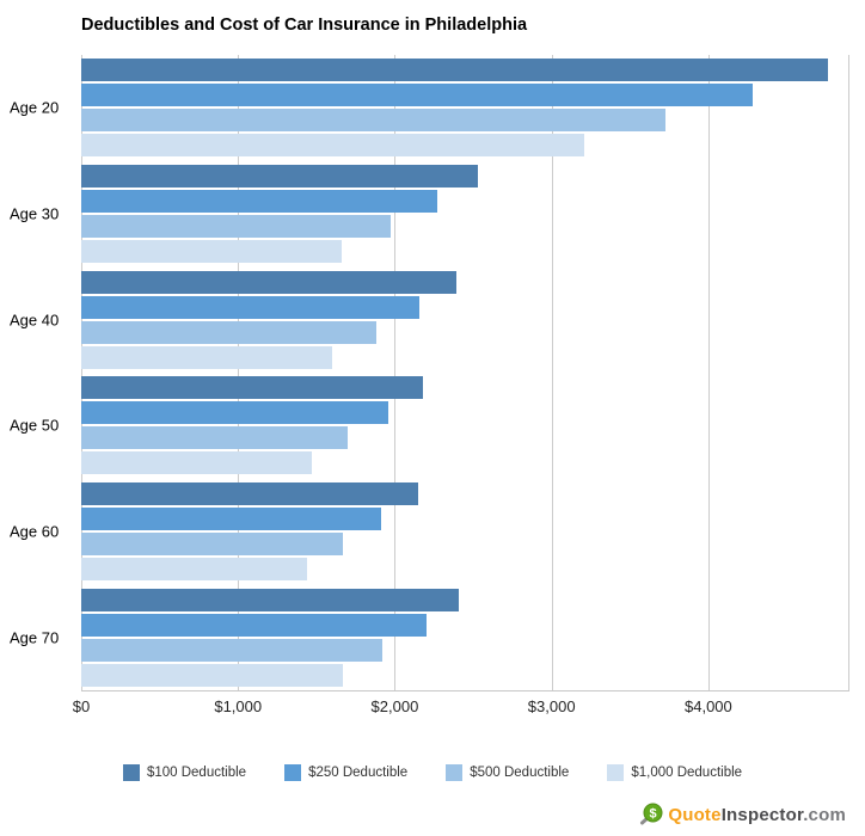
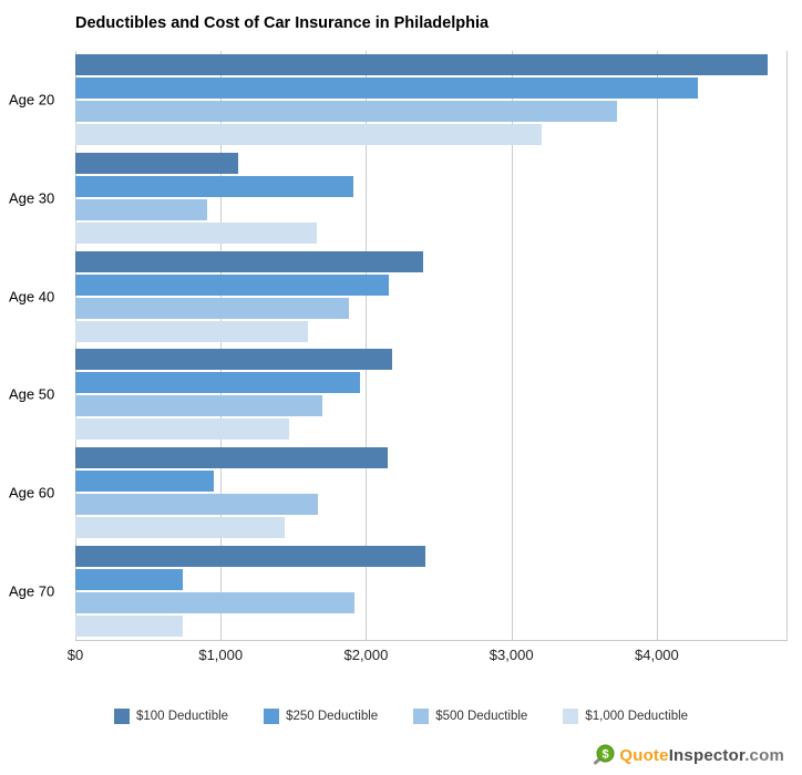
$100 Deductible/Age 30: $2530 -> $1120
$250 Deductible/Age 30: $2270 -> $1910
$500 Deductible/Age 30: $1970 -> $910
$250 Deductible/Age 60: $1910 -> $950
$250 Deductible/Age 70: $2200 -> $740
$1,000 Deductible/Age 70: $1670 -> $740
